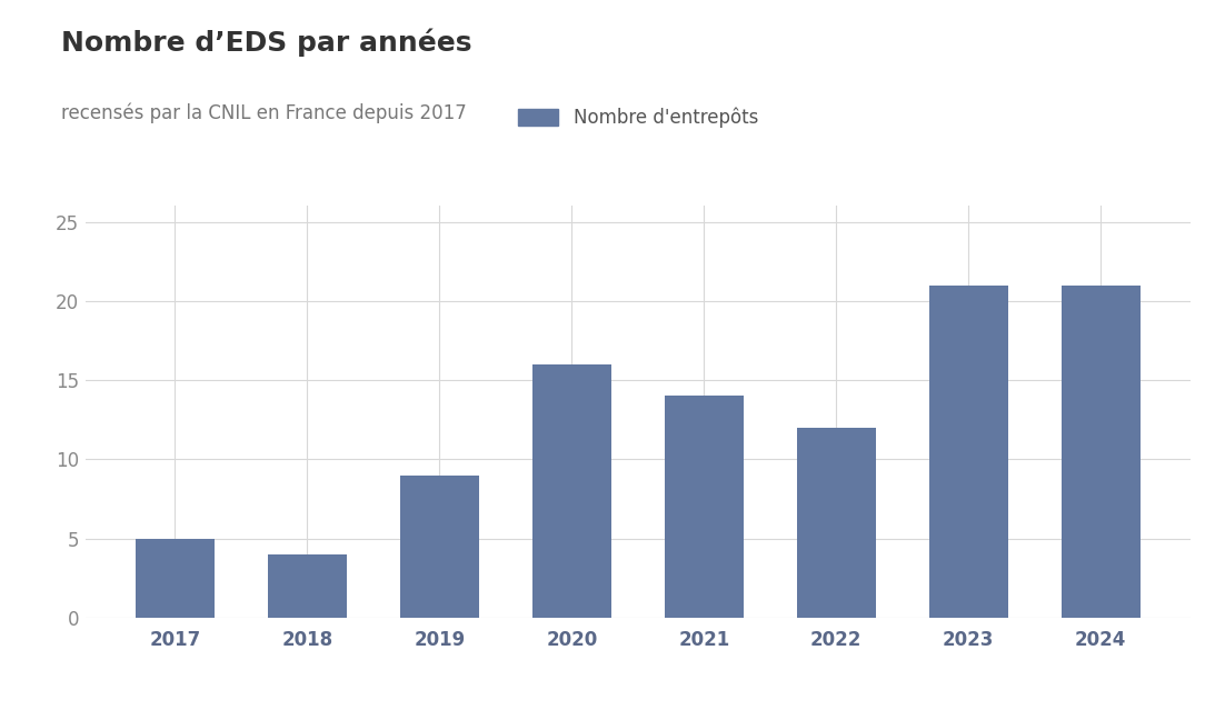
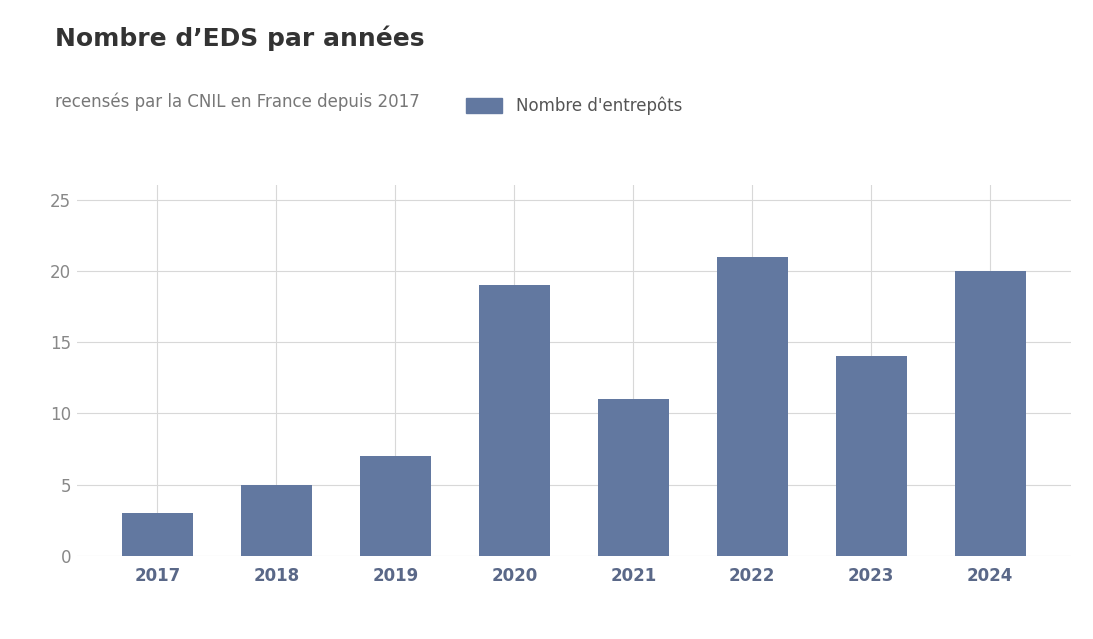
2017: 5 -> 3
2018: 4 -> 5
2019: 9 -> 7
2020: 16 -> 19
2021: 14 -> 11
2022: 12 -> 21
2023: 21 -> 14
2024: 21 -> 20
